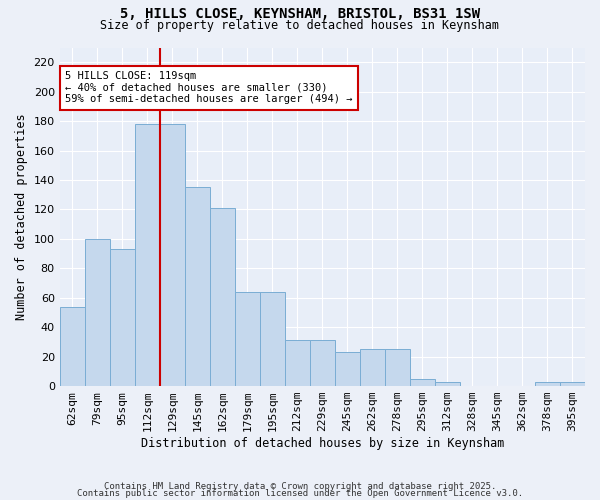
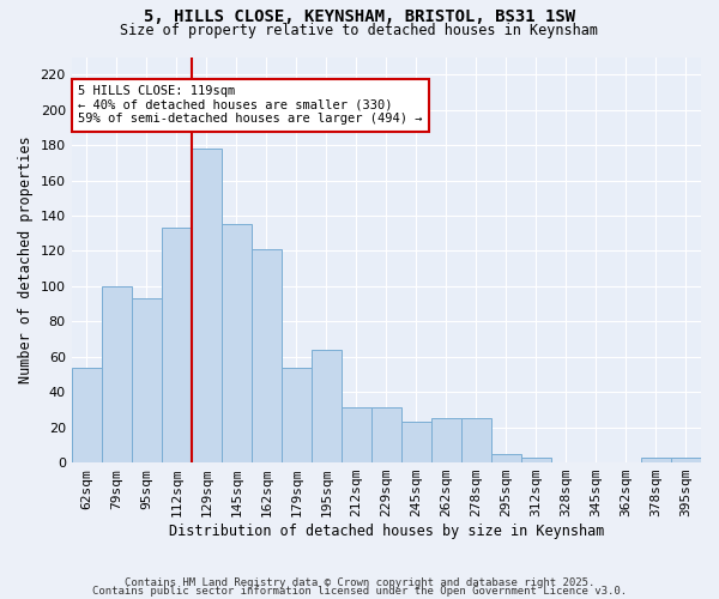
112sqm: 178 -> 133
179sqm: 64 -> 54
